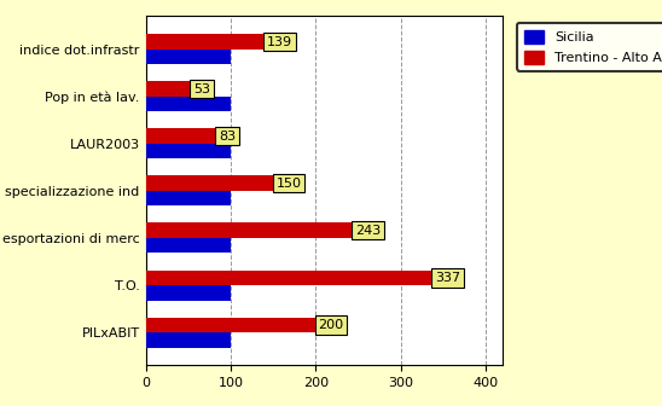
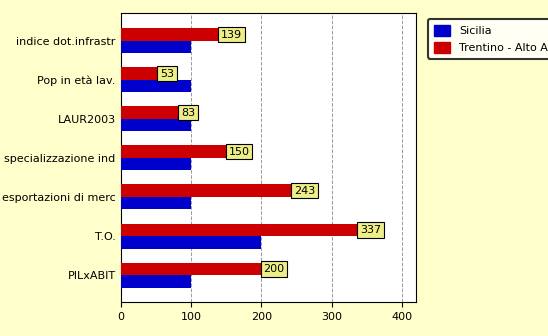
Sicilia/T.O.: 100 -> 200
